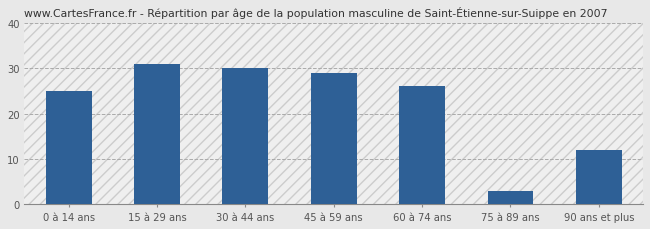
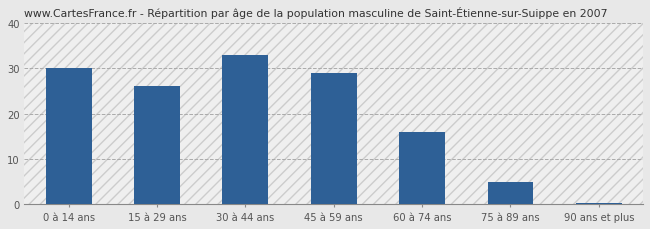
0 à 14 ans: 25.0 -> 30.0
15 à 29 ans: 31.0 -> 26.0
30 à 44 ans: 30.0 -> 33.0
60 à 74 ans: 26.0 -> 16.0
75 à 89 ans: 3.0 -> 5.0
90 ans et plus: 12.0 -> 0.4
